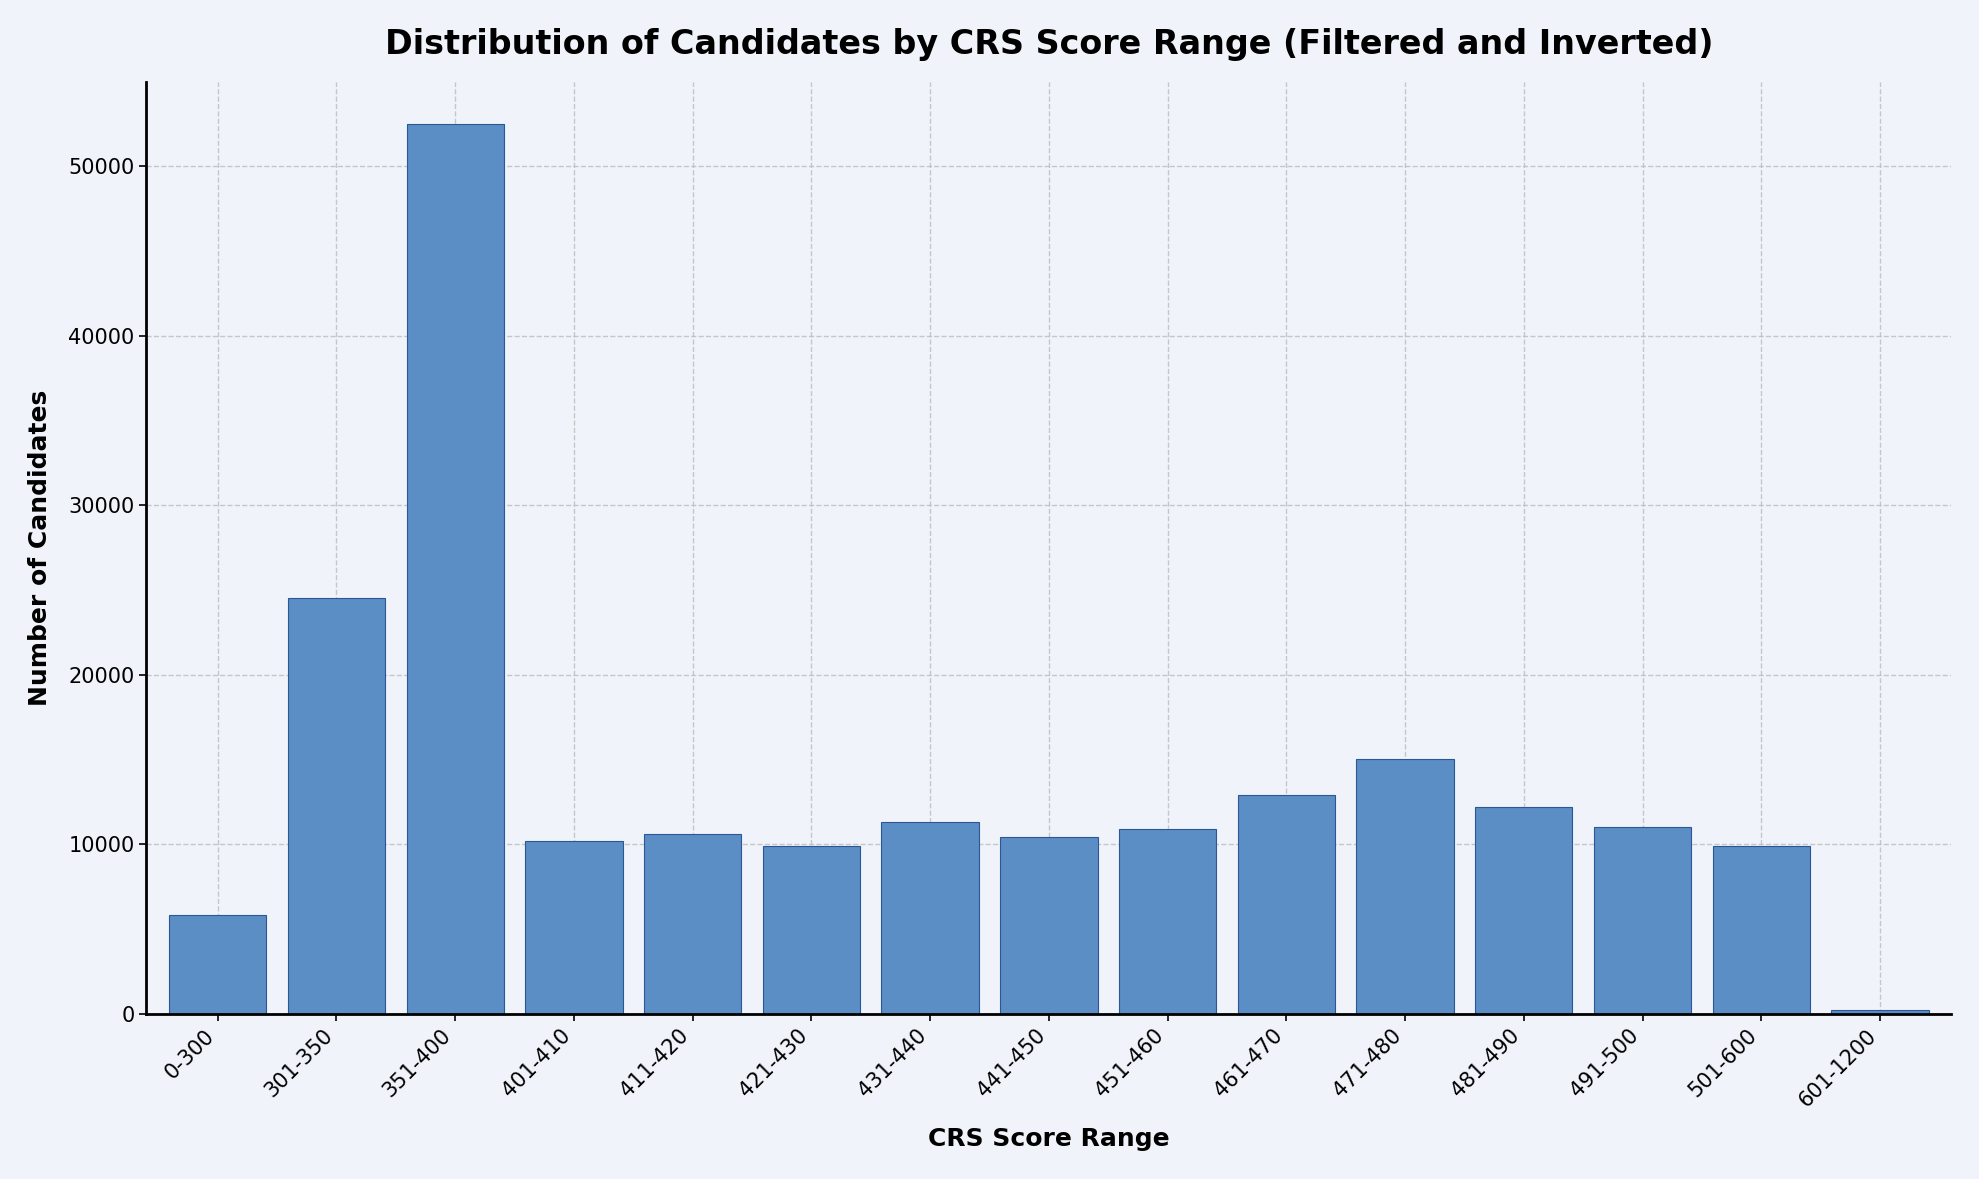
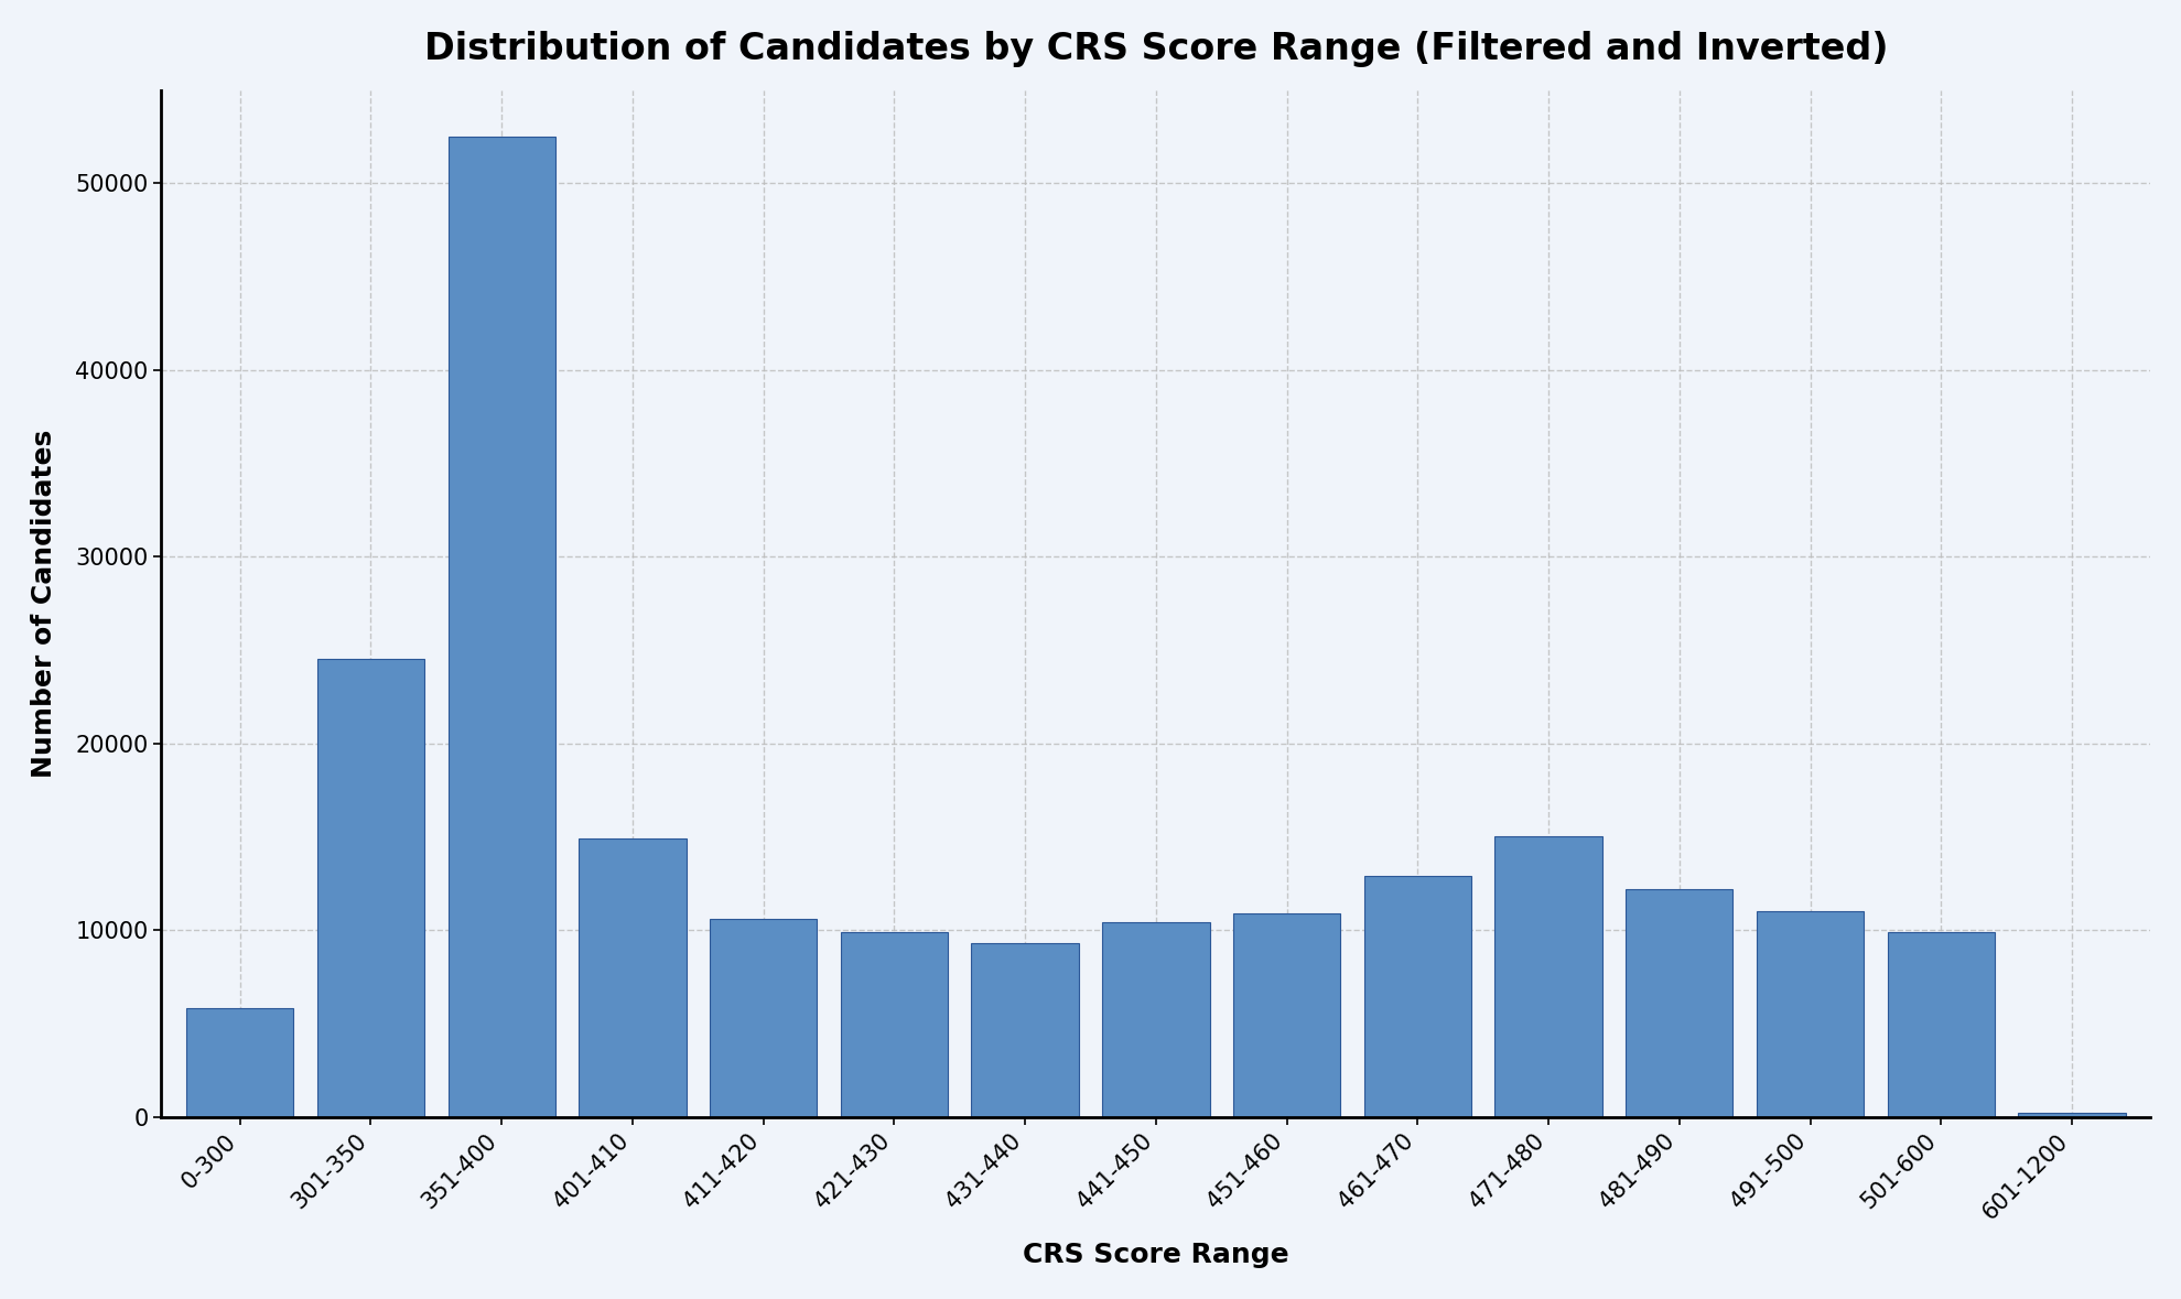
401-410: 10200 -> 14900
431-440: 11300 -> 9300
